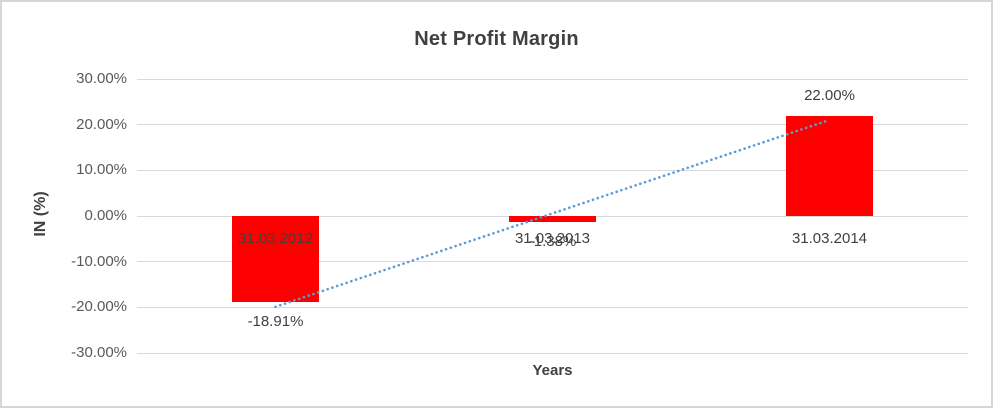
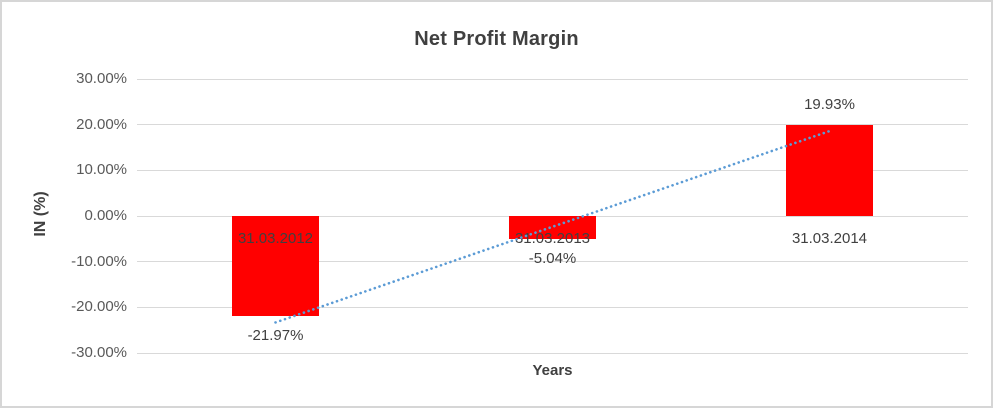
31.03.2012: -18.91% -> -21.97%
31.03.2013: -1.38% -> -5.04%
31.03.2014: 22.00% -> 19.93%
